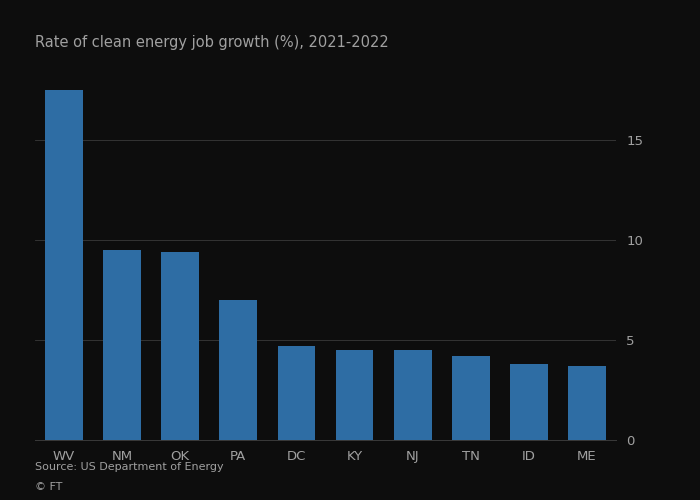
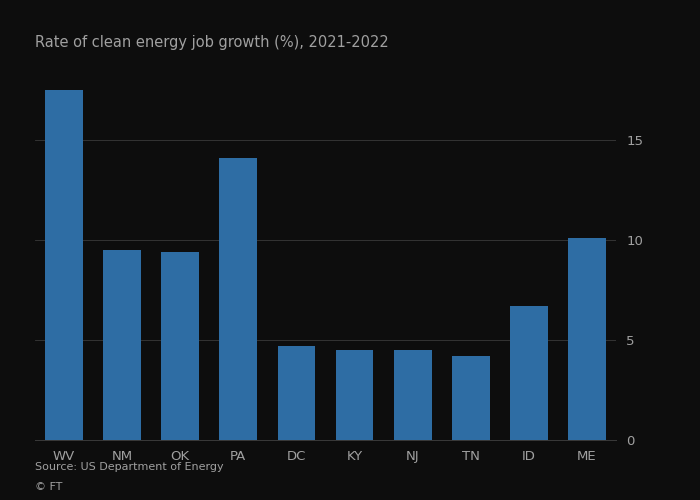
PA: 7.0 -> 14.1
ID: 3.8 -> 6.7
ME: 3.7 -> 10.1
